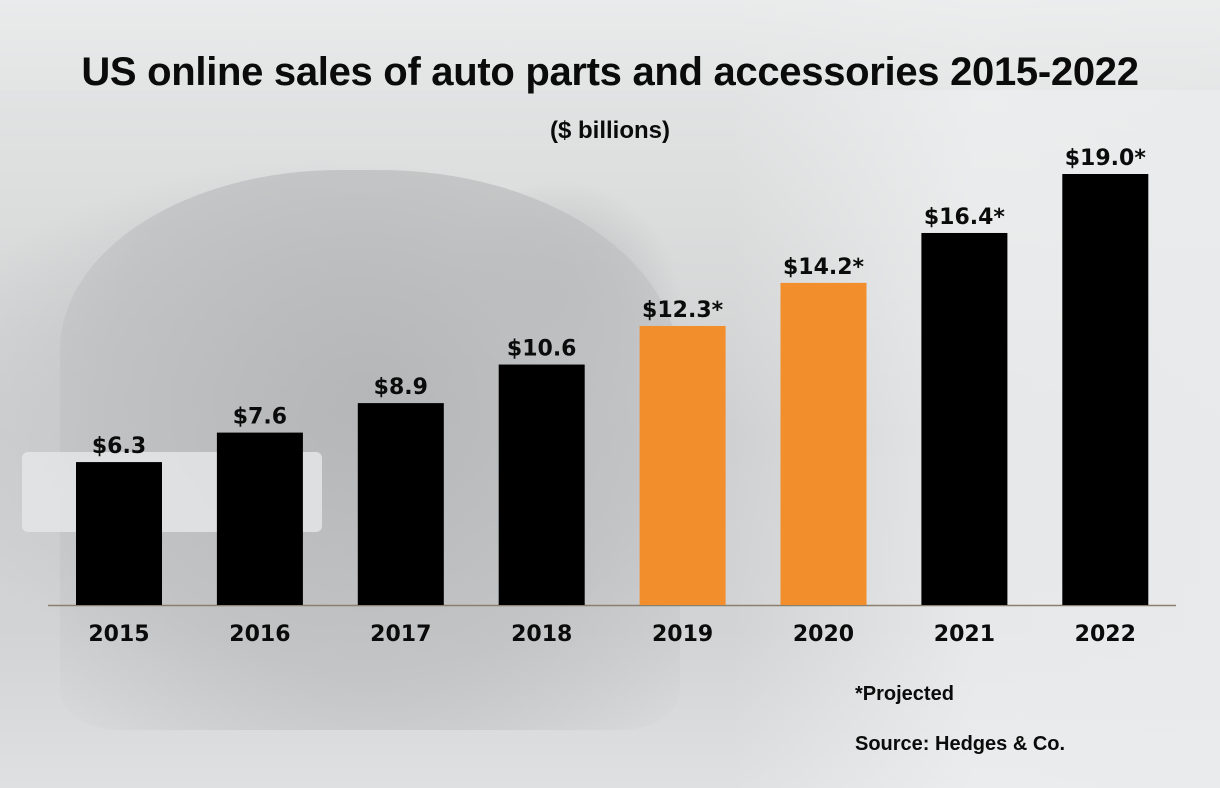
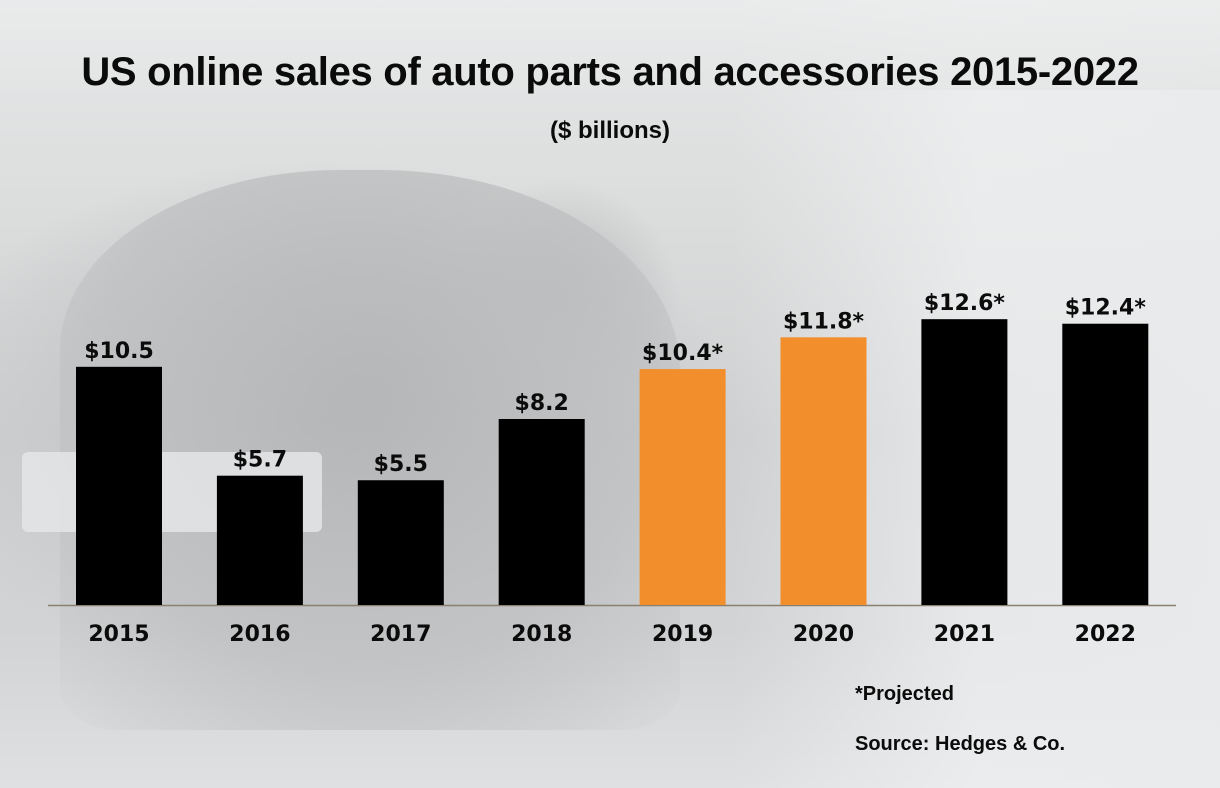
2015: $6.3 -> $10.5
2016: $7.6 -> $5.7
2017: $8.9 -> $5.5
2018: $10.6 -> $8.2
2019: 12.3 -> 10.4
2020: 14.2 -> 11.8
2021: 16.4 -> 12.6
2022: 19.0 -> 12.4
